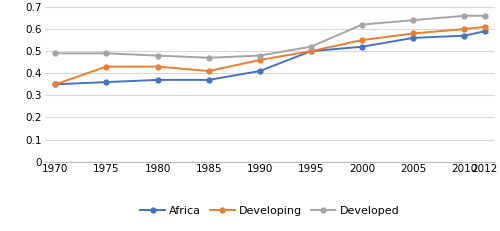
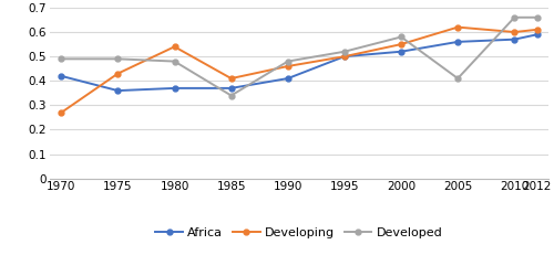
Africa/1970: 0.35 -> 0.42
Developing/1970: 0.35 -> 0.27
Developing/1980: 0.43 -> 0.54
Developed/1985: 0.47 -> 0.34
Developed/2000: 0.62 -> 0.58
Developing/2005: 0.58 -> 0.62
Developed/2005: 0.64 -> 0.41
